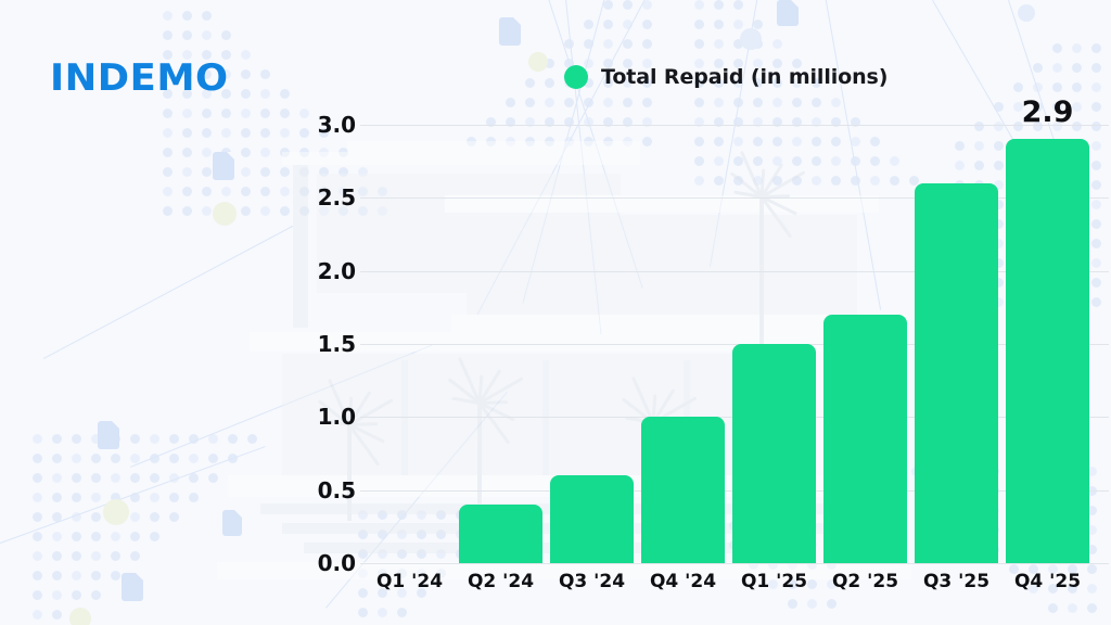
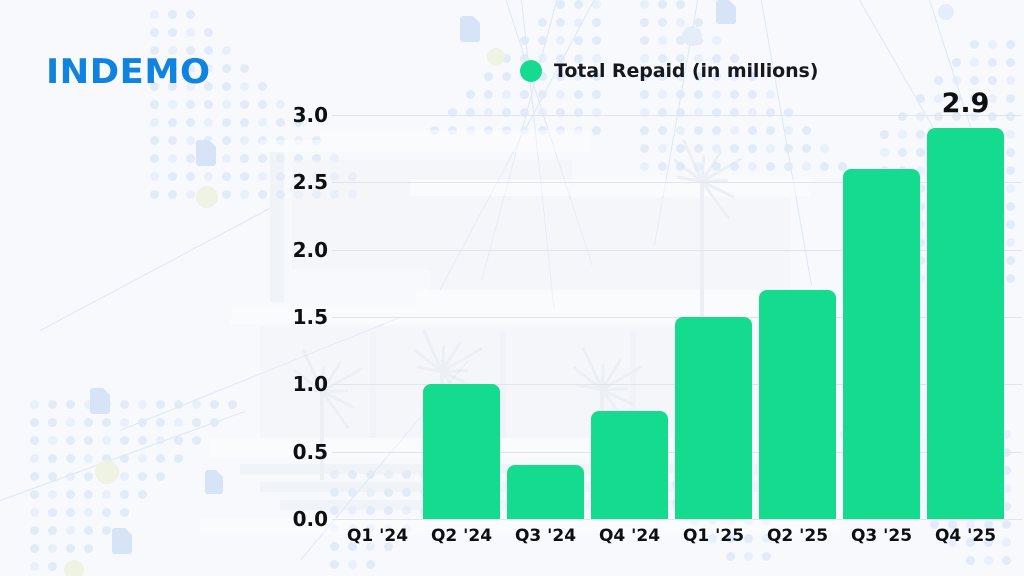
Q2 '24: 0.4 -> 1.0
Q3 '24: 0.6 -> 0.4
Q4 '24: 1.0 -> 0.8
